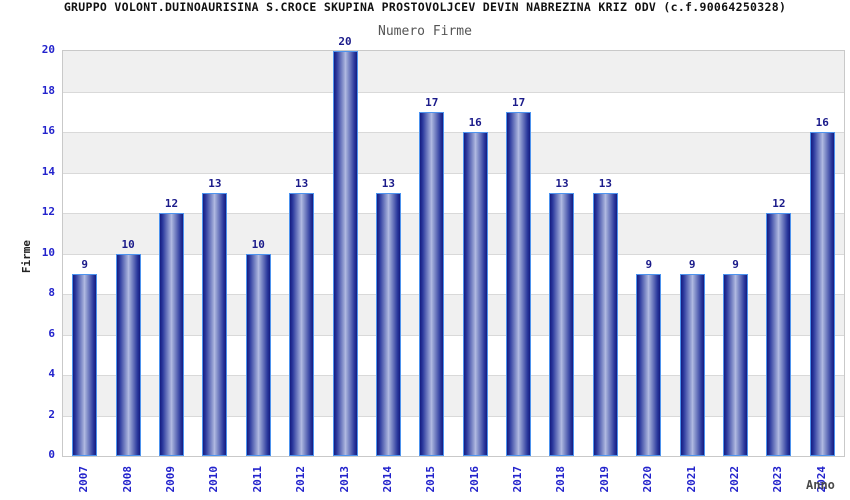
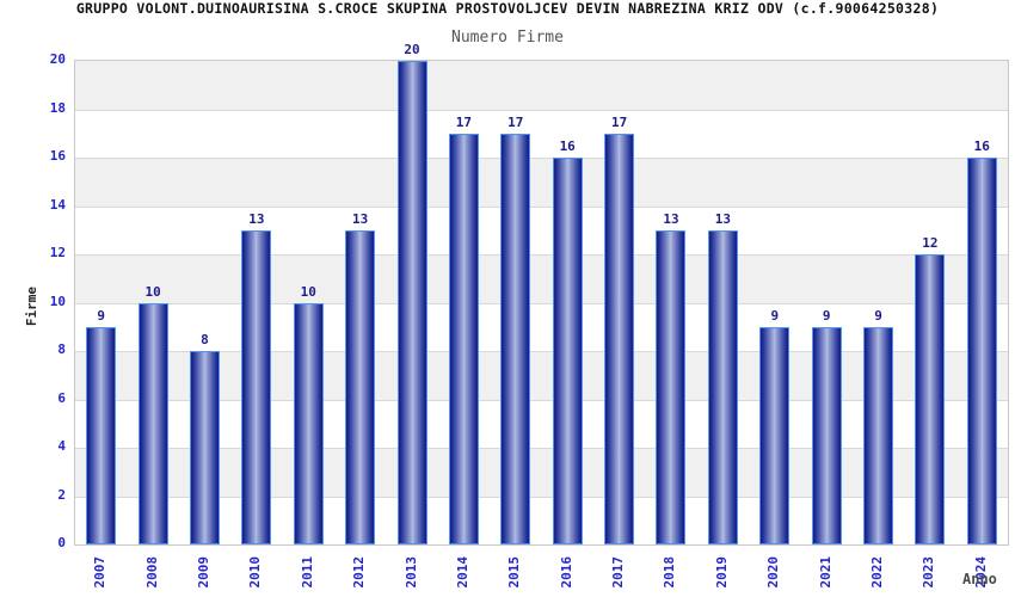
2009: 12 -> 8
2014: 13 -> 17
